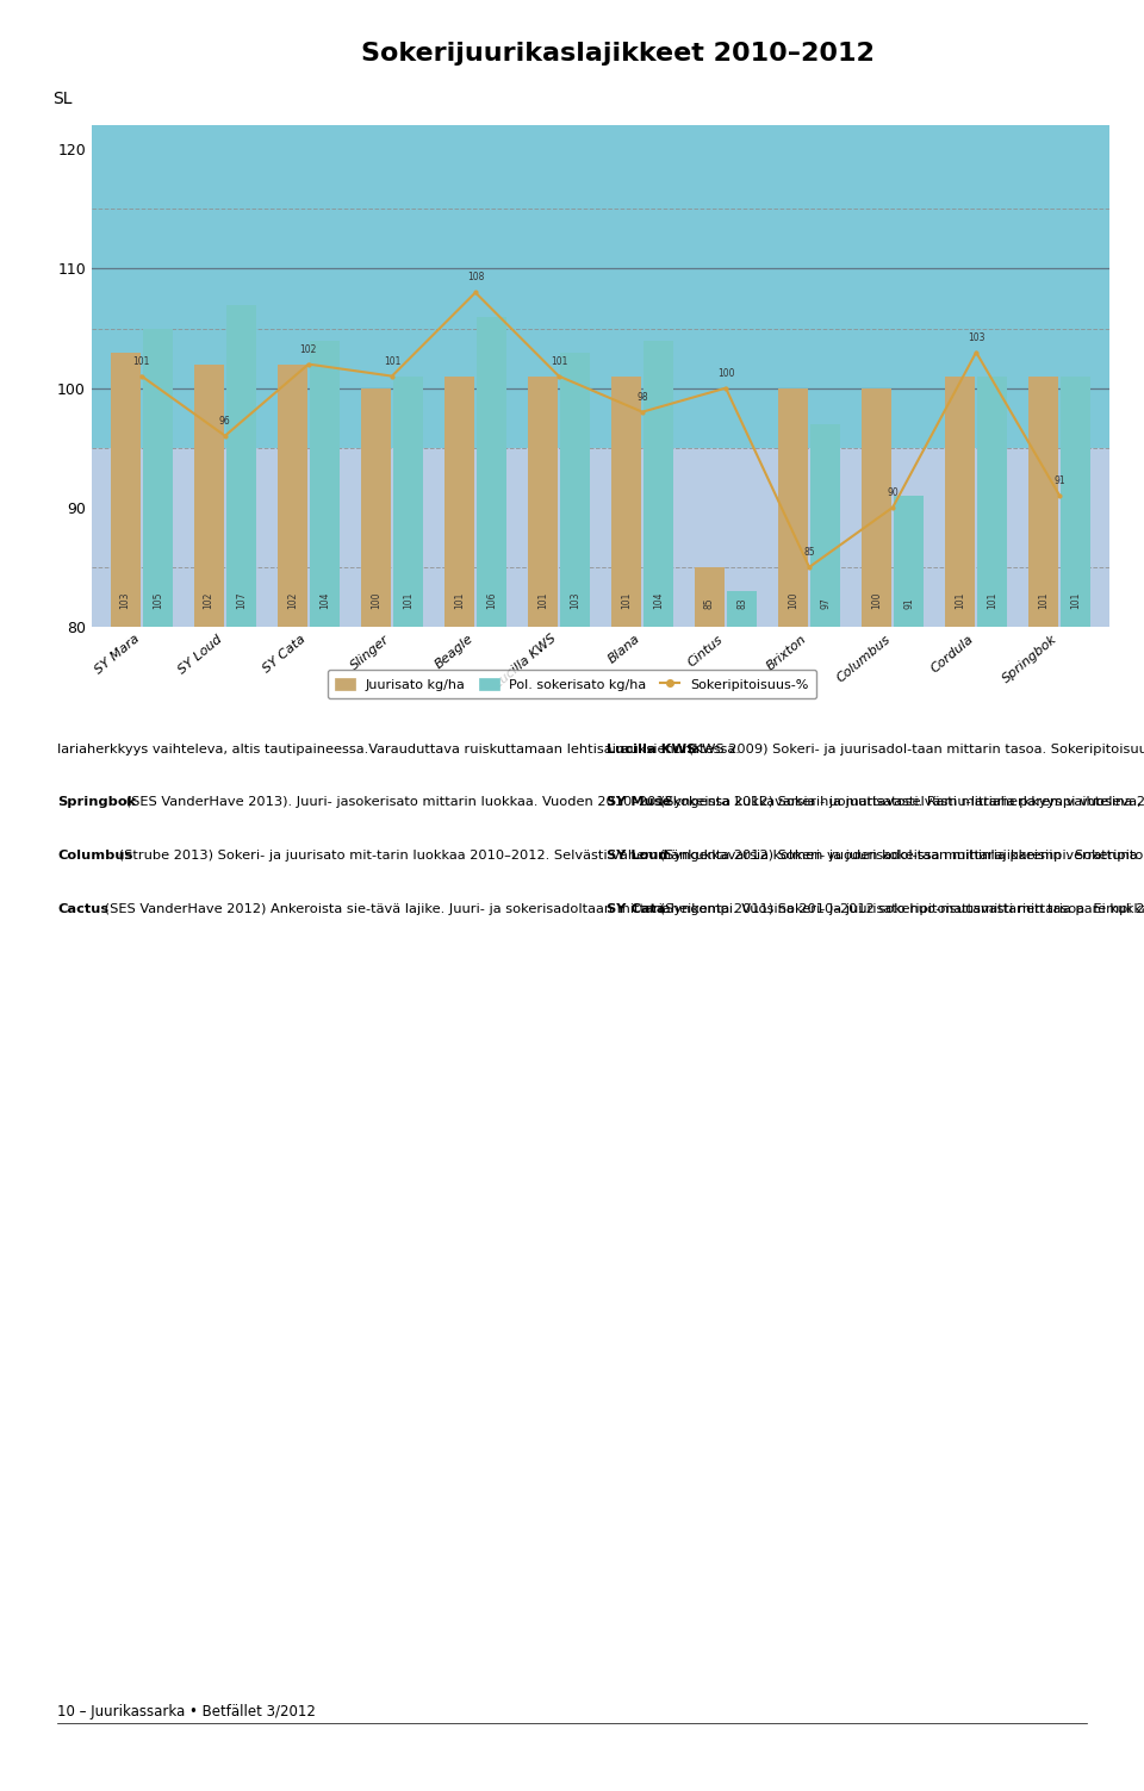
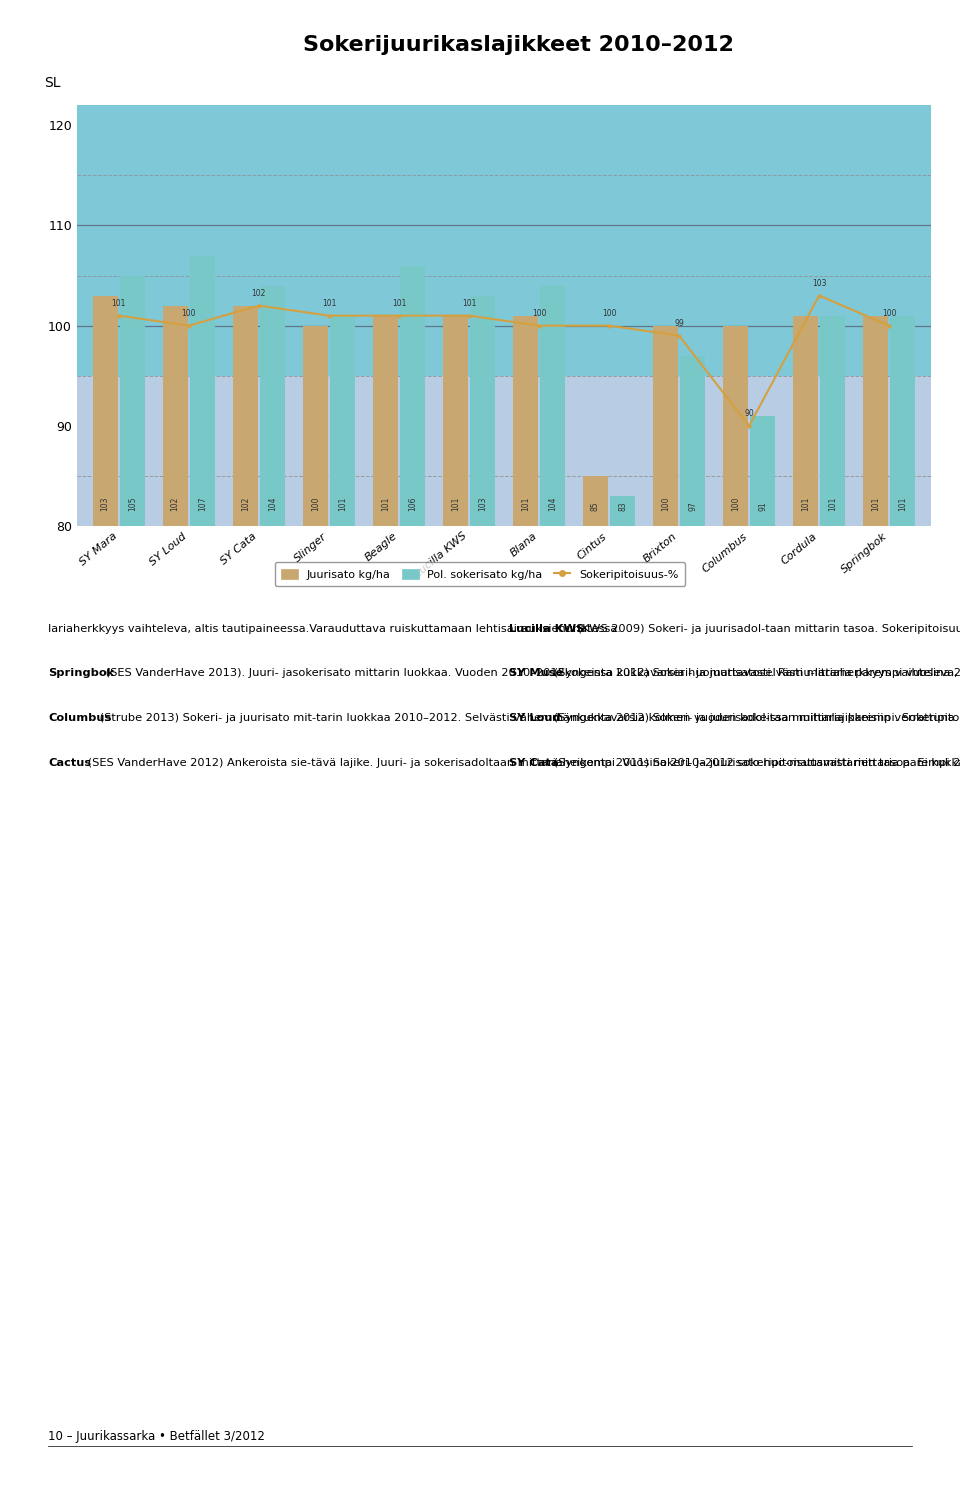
Sokeripitoisuus-%/SY Loud: 96 -> 100
Sokeripitoisuus-%/Beagle: 108 -> 101
Sokeripitoisuus-%/Blana: 98 -> 100
Sokeripitoisuus-%/Brixton: 85 -> 99
Sokeripitoisuus-%/Springbok: 91 -> 100
